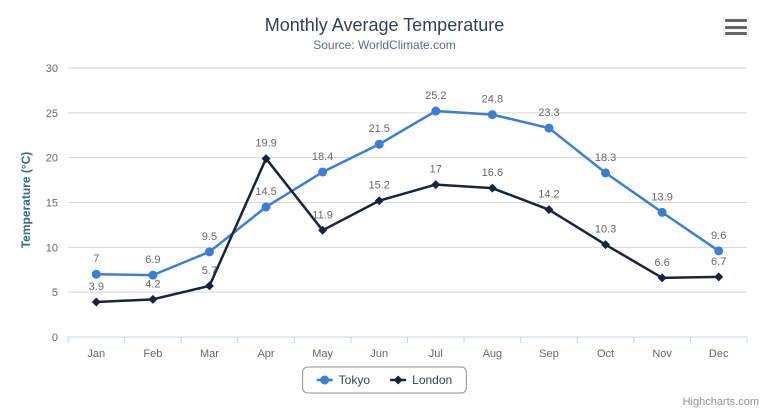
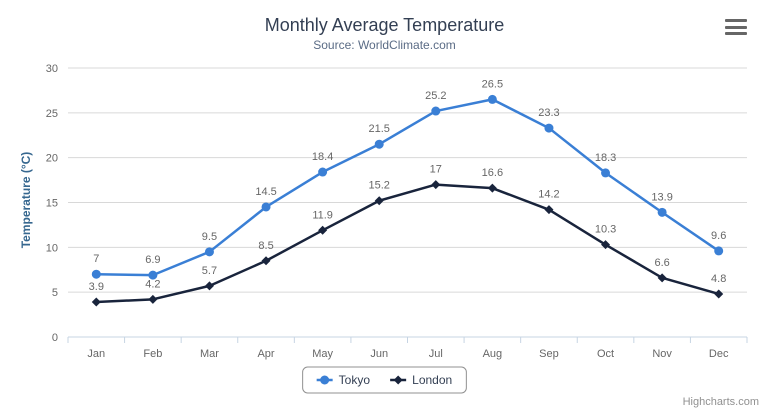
London/Apr: 19.9 -> 8.5
Tokyo/Aug: 24.8 -> 26.5
London/Dec: 6.7 -> 4.8
